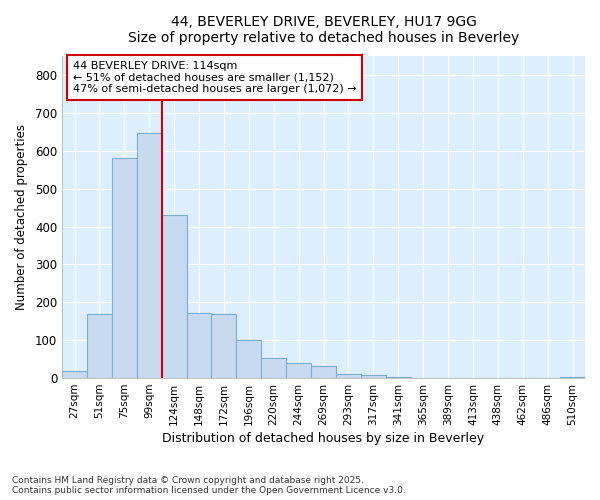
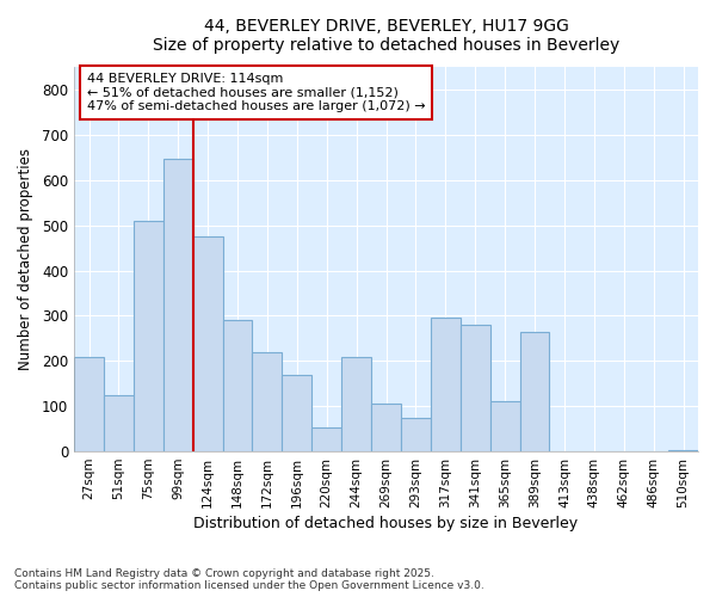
27sqm: 18 -> 210
51sqm: 168 -> 125
75sqm: 580 -> 510
124sqm: 430 -> 475
148sqm: 172 -> 290
172sqm: 170 -> 220
196sqm: 100 -> 170
244sqm: 40 -> 210
269sqm: 32 -> 105
293sqm: 12 -> 75
317sqm: 8 -> 295
341sqm: 2 -> 280
365sqm: 1 -> 110
389sqm: 1 -> 265
